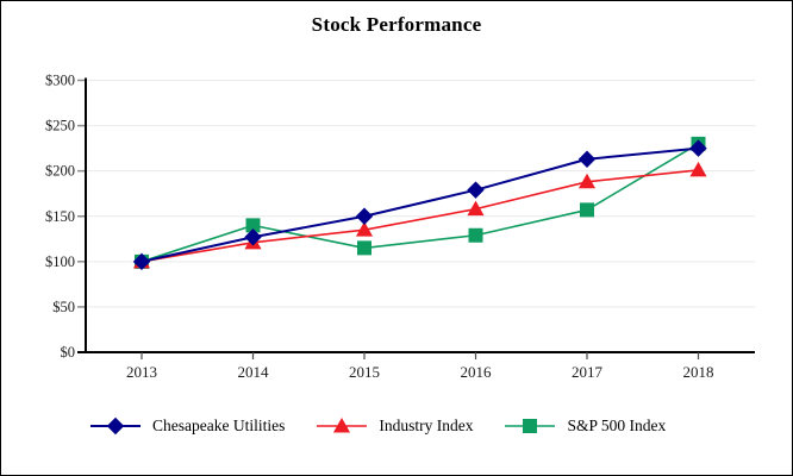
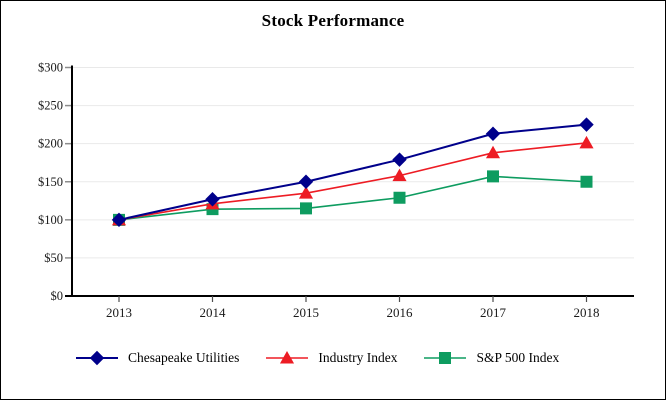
S&P 500 Index/2014: $140 -> $110
S&P 500 Index/2018: $230 -> $150
